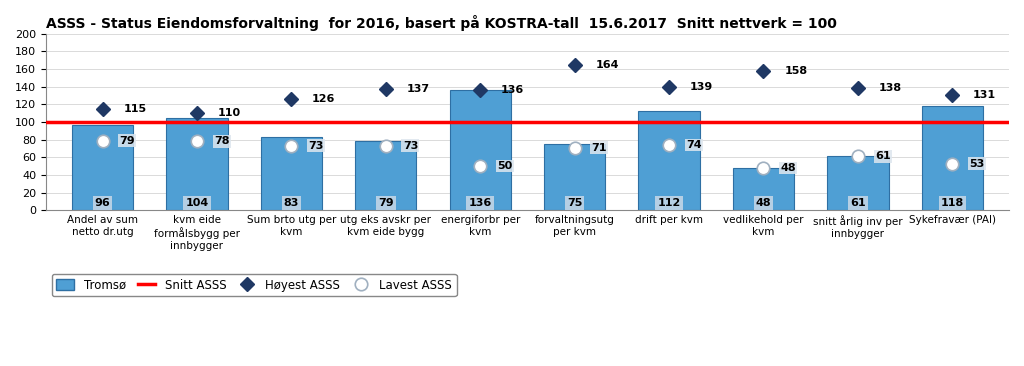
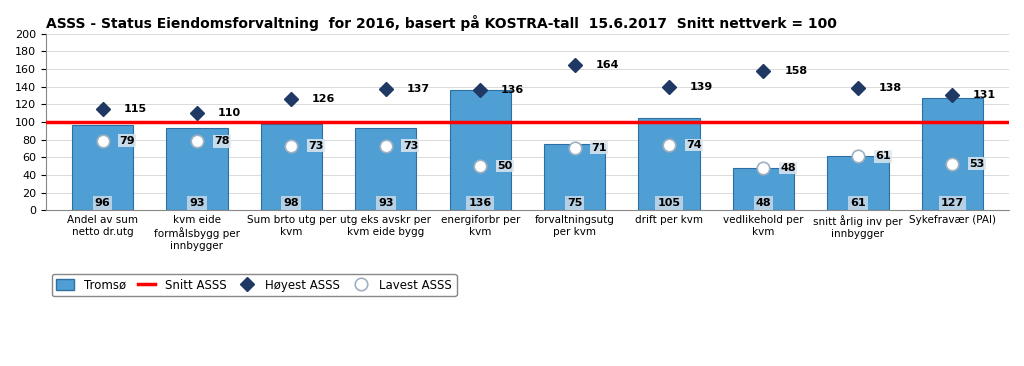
kvm eide formålsbygg per innbygger: 104 -> 93
Sum brto utg per kvm: 83 -> 98
utg eks avskr per kvm eide bygg: 79 -> 93
drift per kvm: 112 -> 105
Sykefravær (PAI): 118 -> 127
